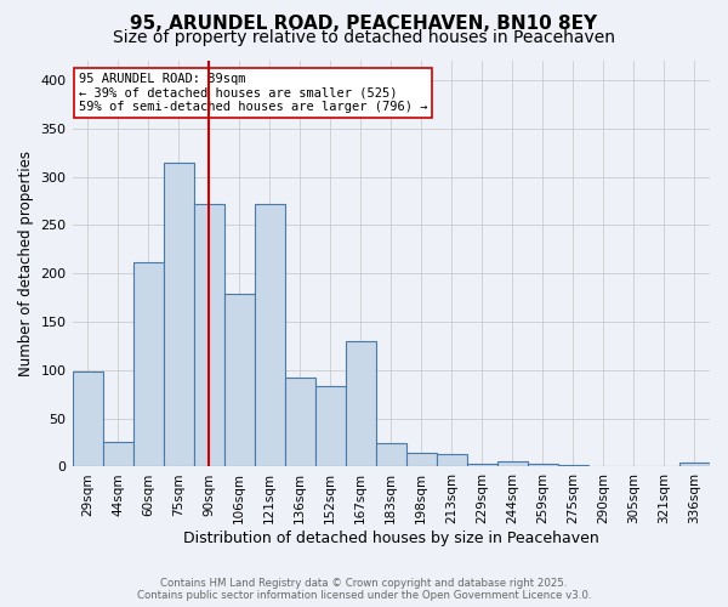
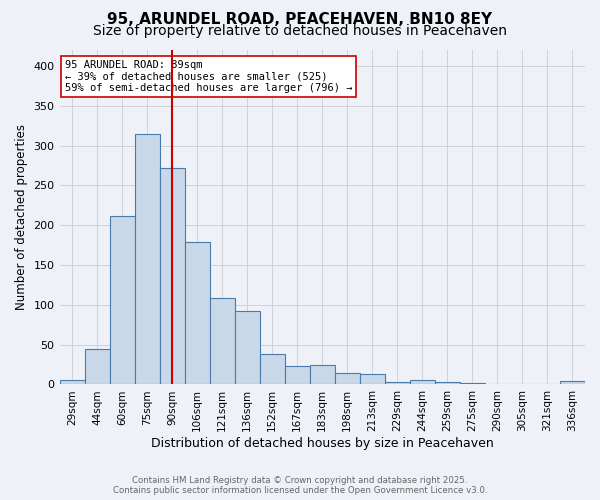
29sqm: 98 -> 5
44sqm: 26 -> 44
121sqm: 272 -> 108
152sqm: 84 -> 38
167sqm: 130 -> 23
